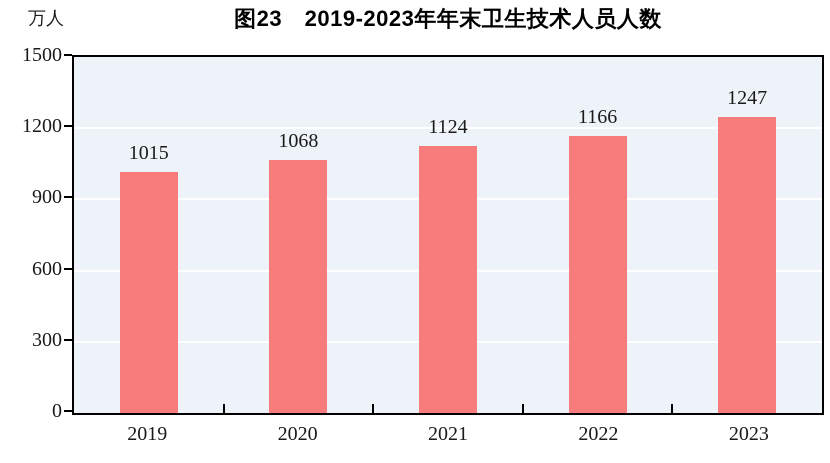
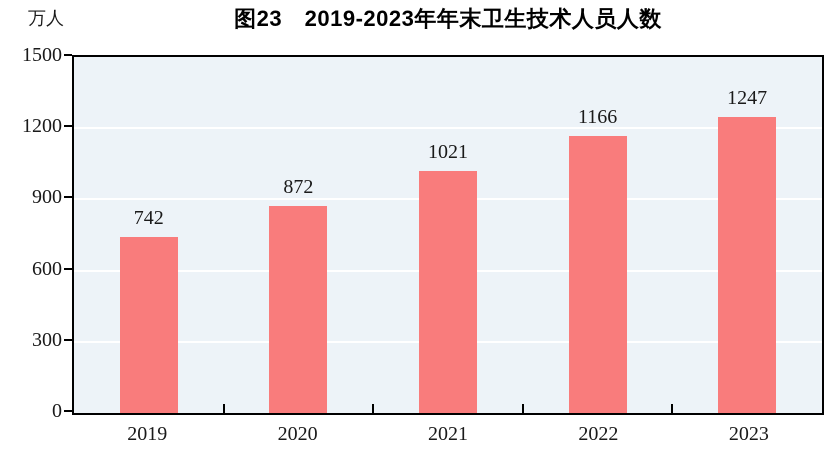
2019: 1015 -> 742
2020: 1068 -> 872
2021: 1124 -> 1021
